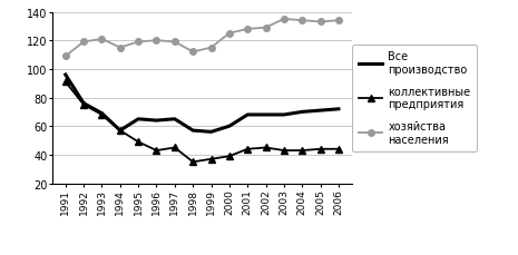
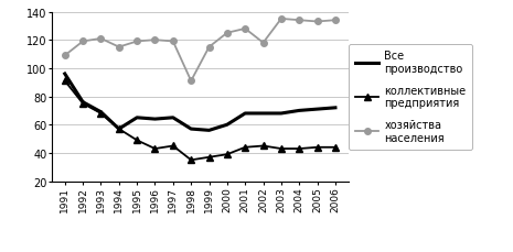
хозяйства населения/1998: 112 -> 91
хозяйства населения/2002: 129 -> 118
